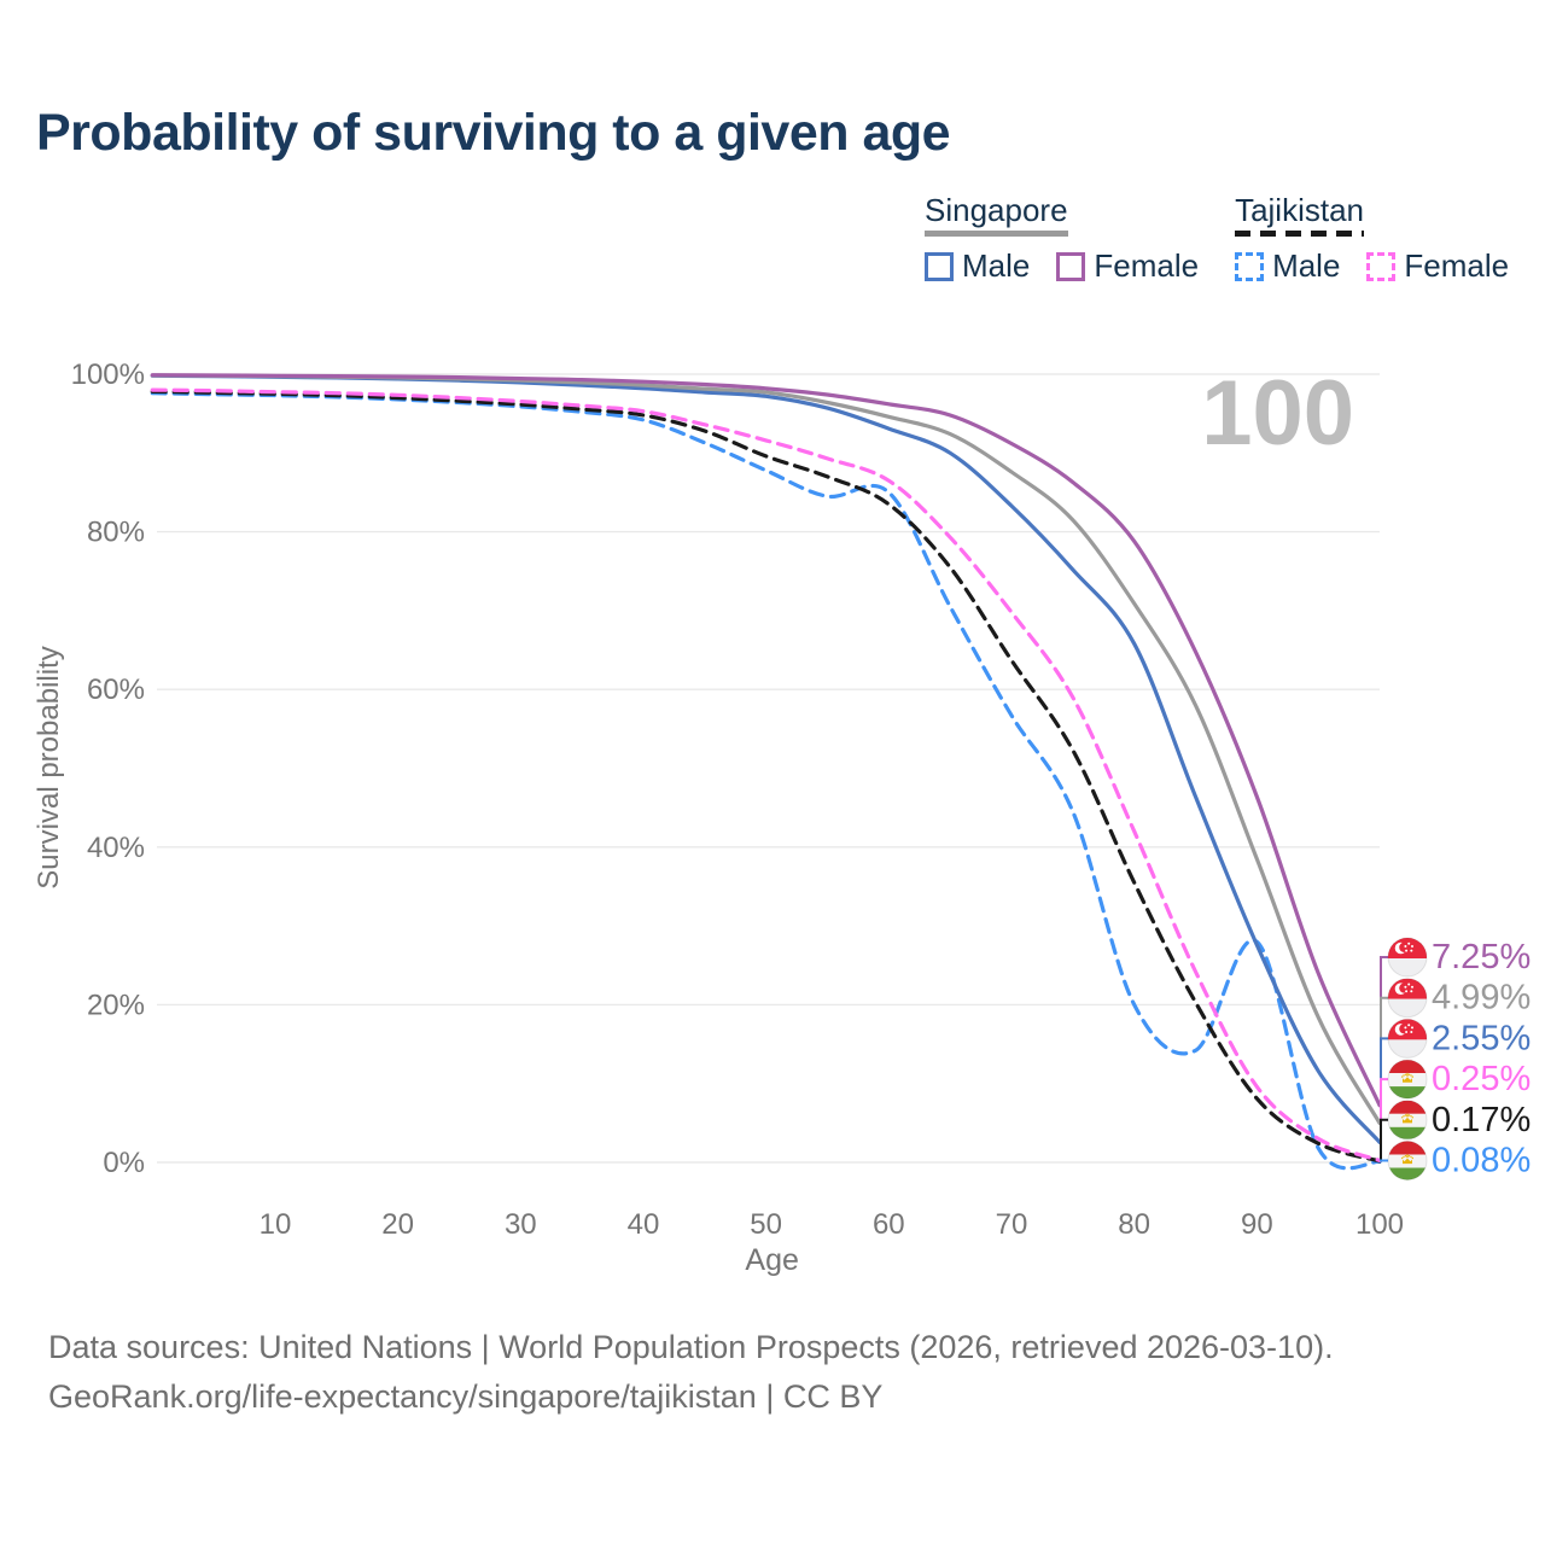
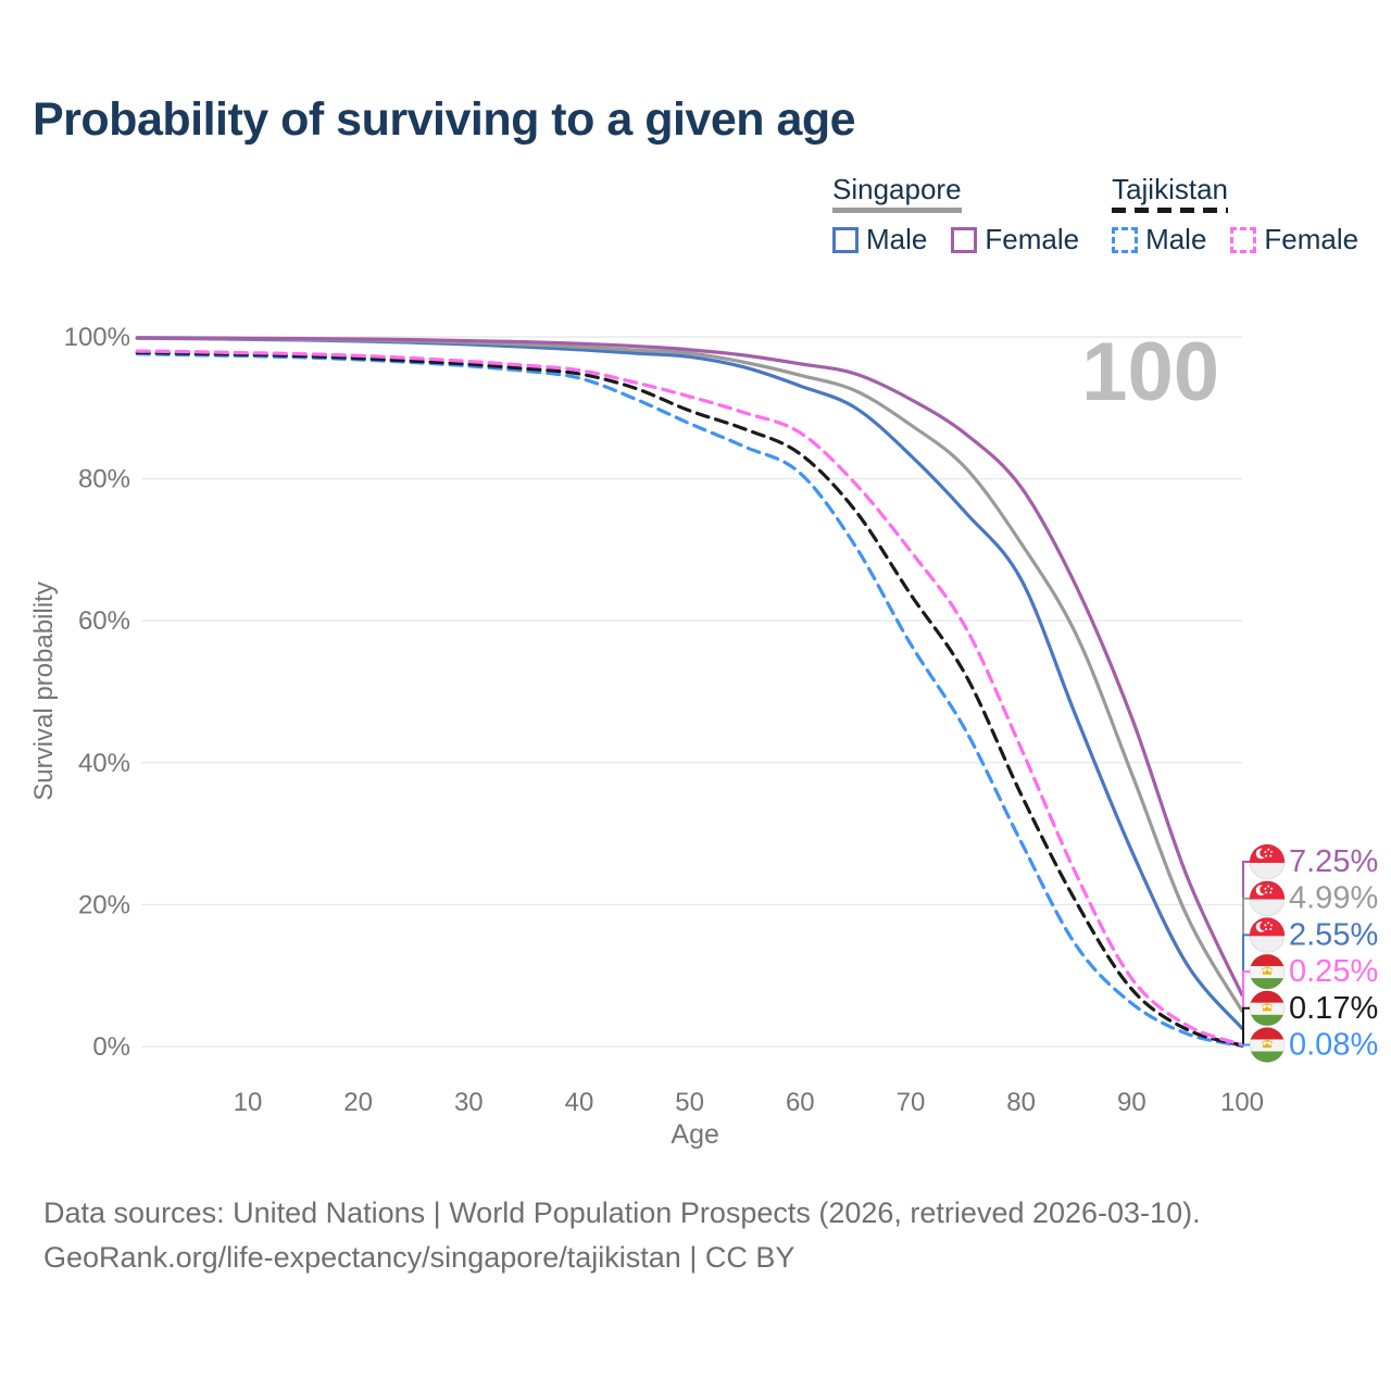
Tajikistan Male/60: 85% -> 81%
Tajikistan Male/80: 20% -> 29%
Tajikistan Male/90: 28% -> 6%
